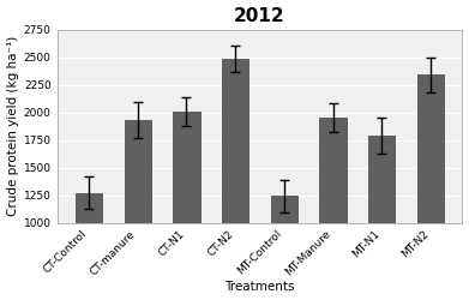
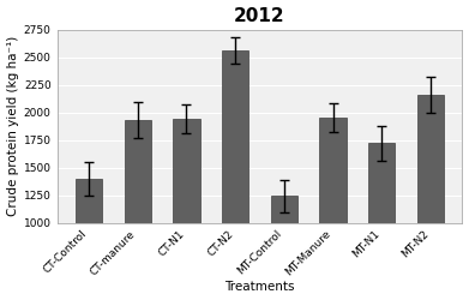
CT-Control: 1270 -> 1400
CT-N1: 2010 -> 1940
CT-N2: 2480 -> 2560
MT-N1: 1790 -> 1720
MT-N2: 2340 -> 2160
